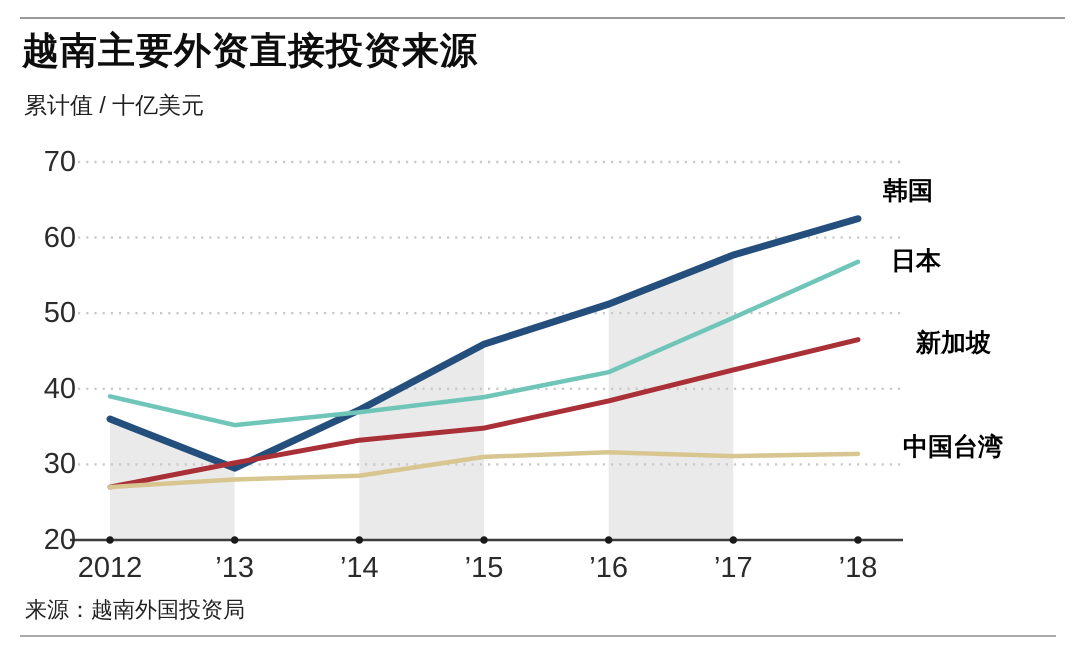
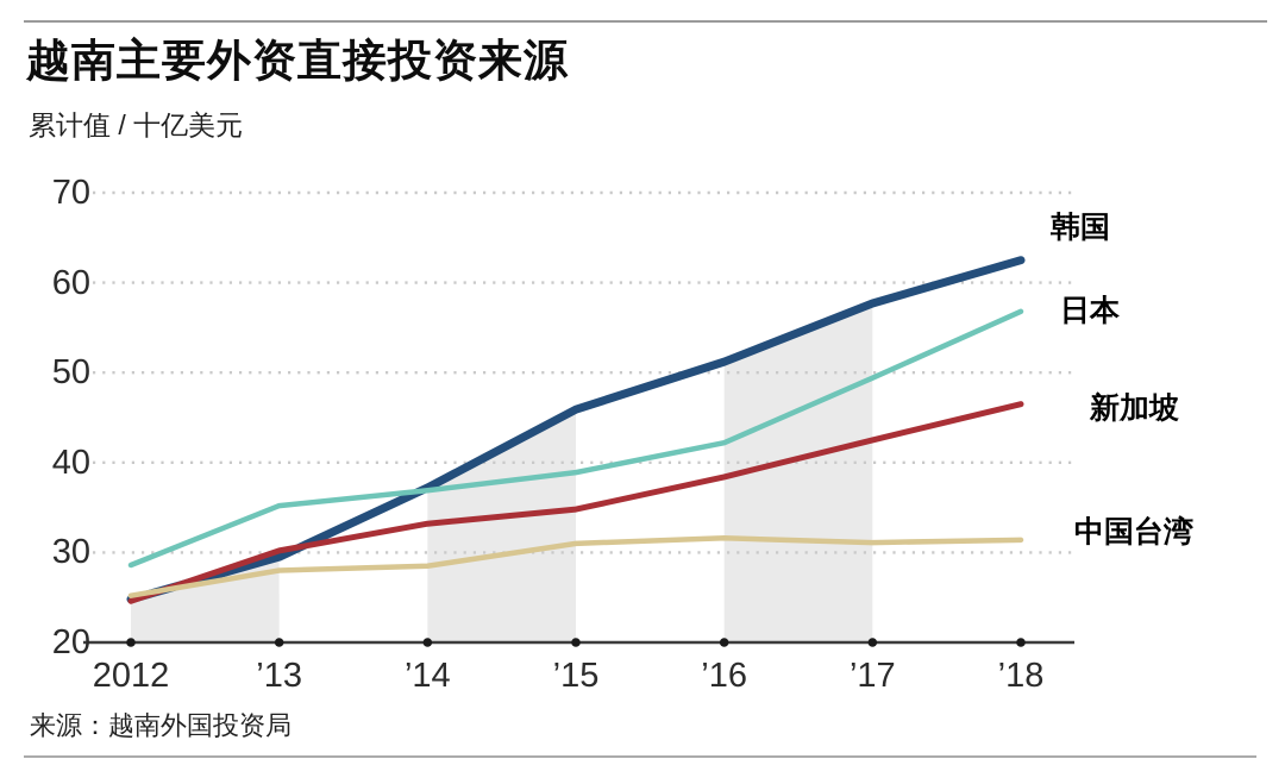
韩国/2012: 36 -> 25
日本/2012: 39 -> 29
新加坡/2012: 27 -> 25
中国台湾/2012: 27 -> 25
